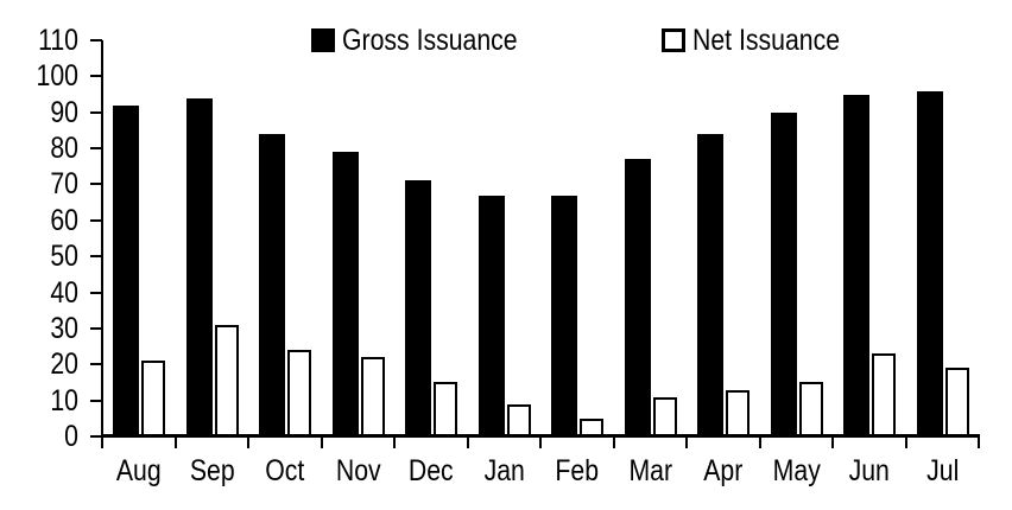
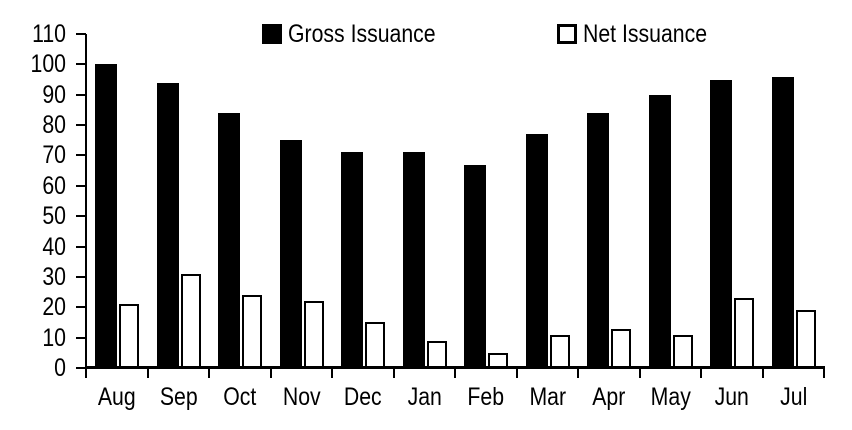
Gross Issuance/Aug: 92 -> 100
Gross Issuance/Nov: 79 -> 75
Gross Issuance/Jan: 67 -> 71
Net Issuance/May: 15 -> 11
